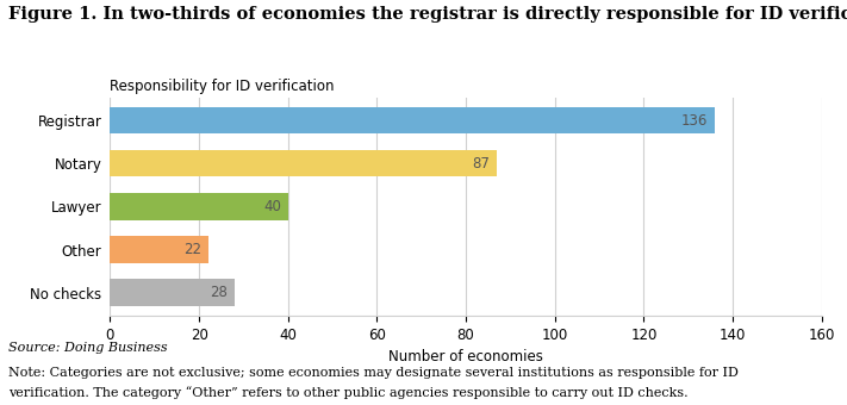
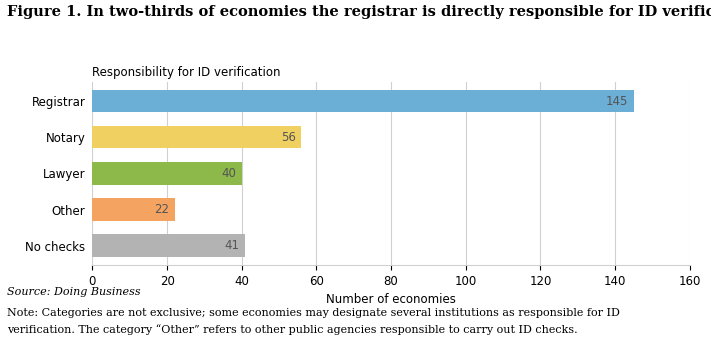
Registrar: 136 -> 145
Notary: 87 -> 56
No checks: 28 -> 41
